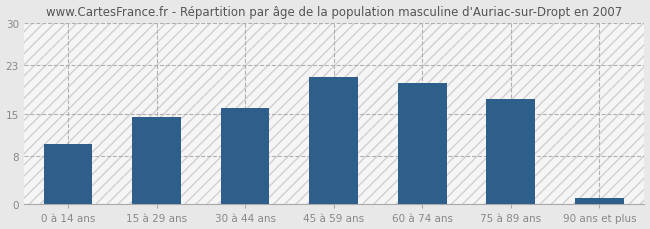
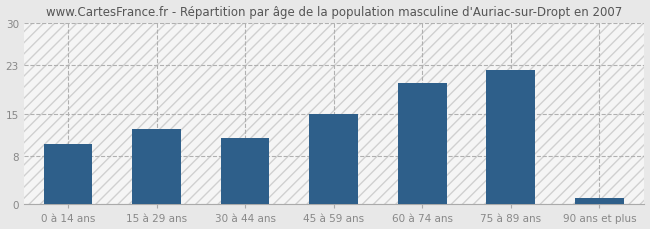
15 à 29 ans: 14.5 -> 12.4
30 à 44 ans: 16.0 -> 11.0
45 à 59 ans: 21.0 -> 15.0
75 à 89 ans: 17.5 -> 22.2
